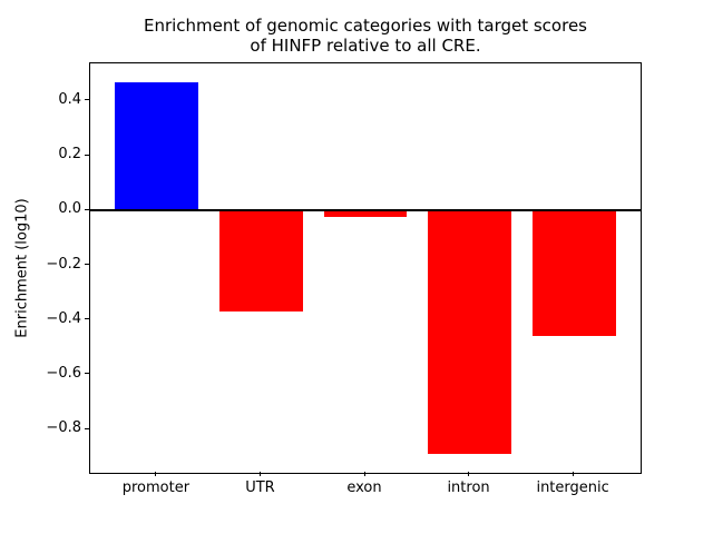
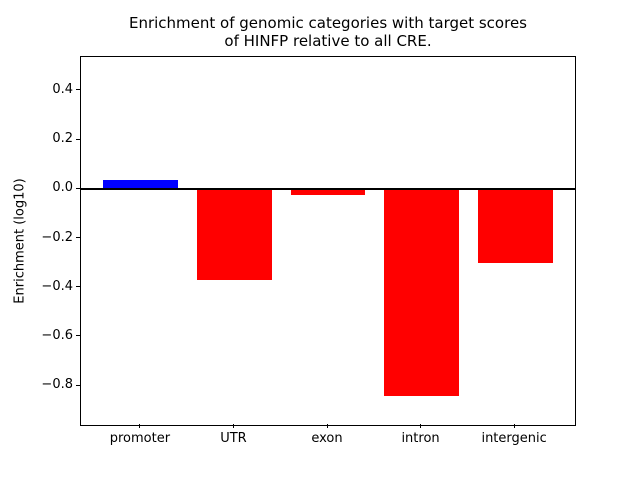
promoter: 0.47 -> 0.04
intron: -0.89 -> -0.84
intergenic: -0.46 -> -0.30
